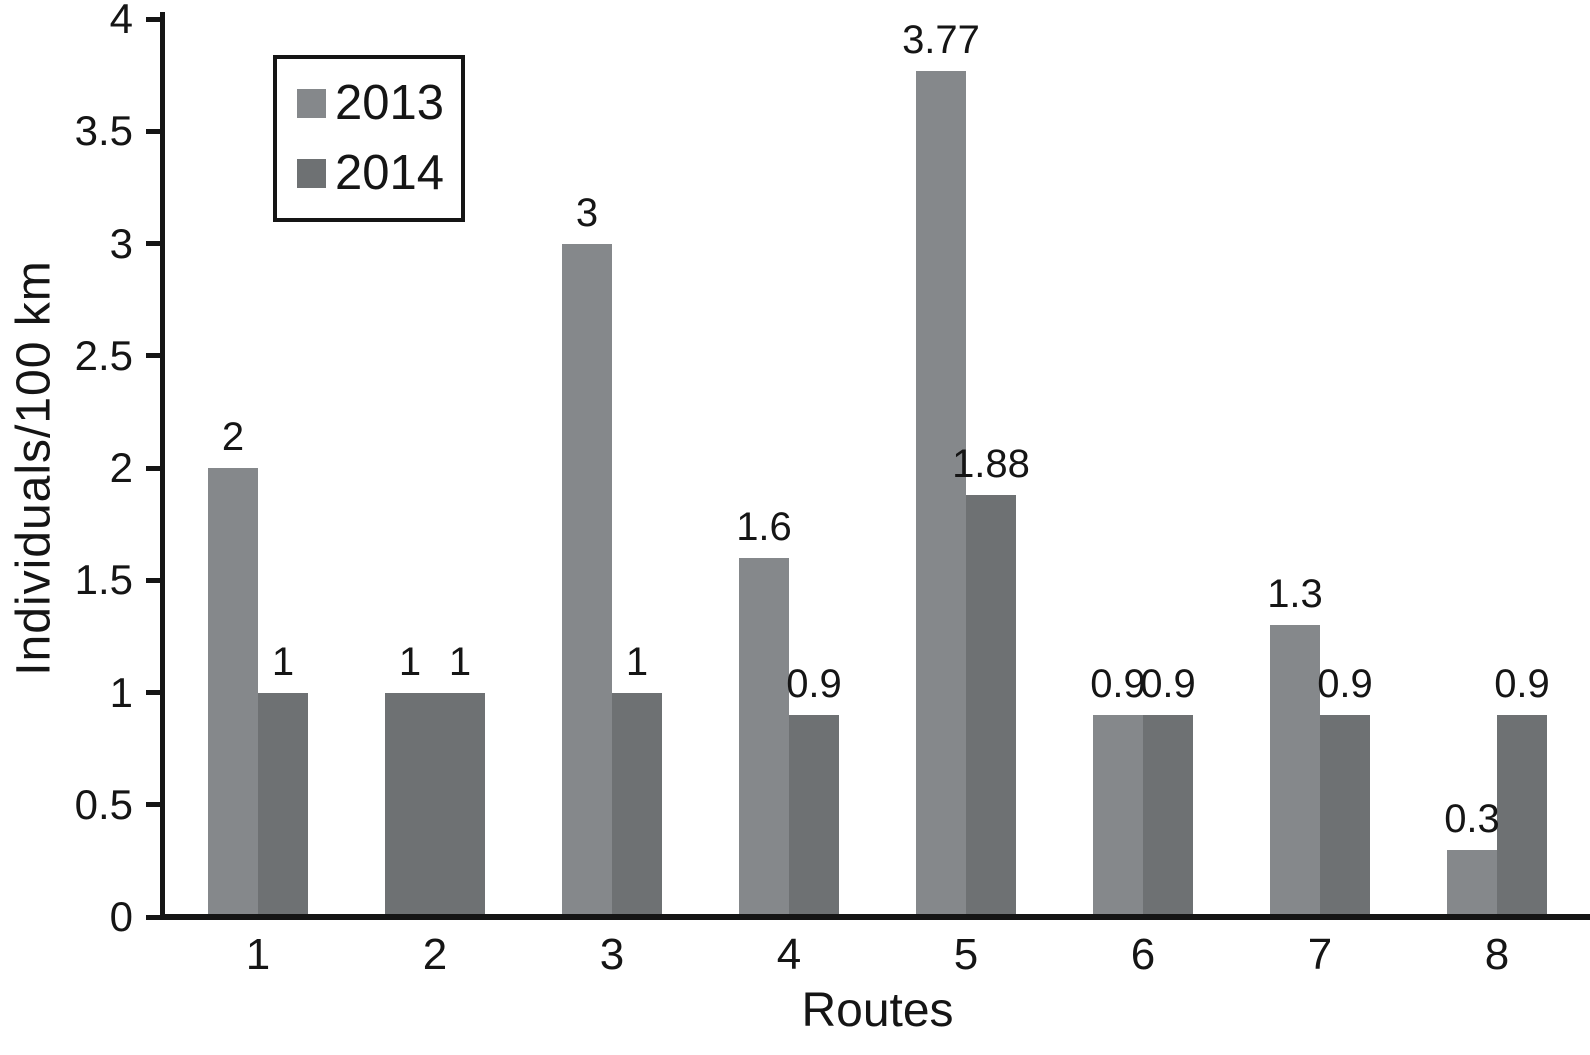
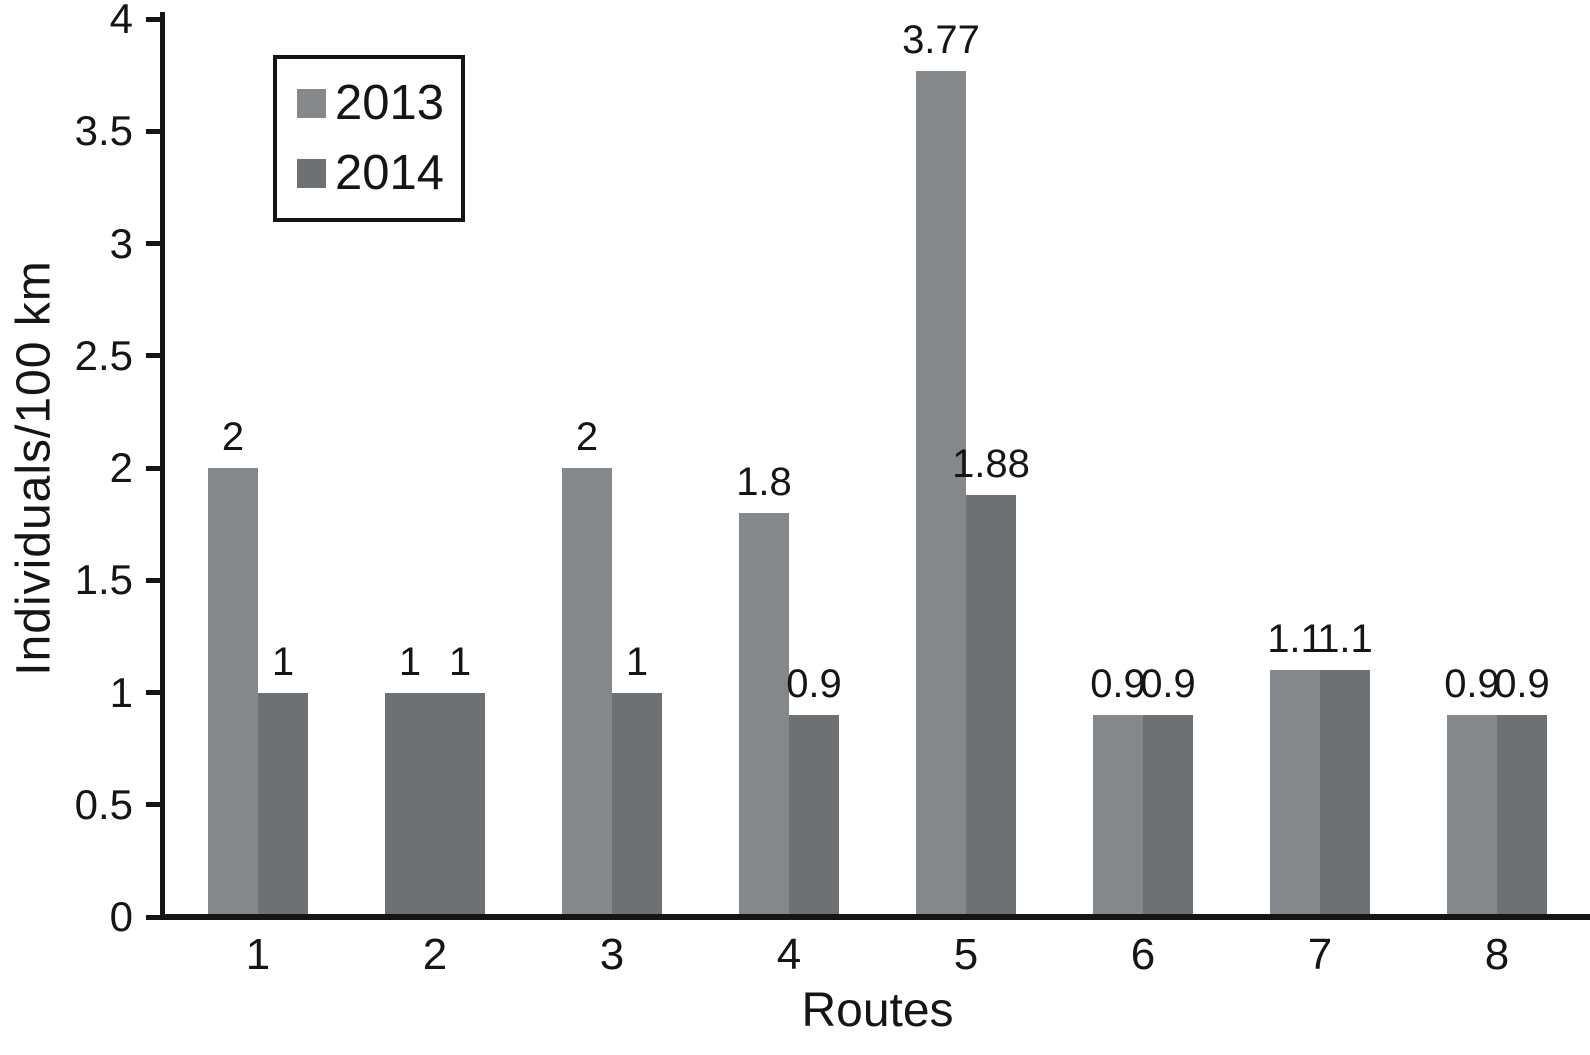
2013/3: 3 -> 2
2013/4: 1.6 -> 1.8
2013/7: 1.3 -> 1.1
2014/7: 0.9 -> 1.1
2013/8: 0.3 -> 0.9
